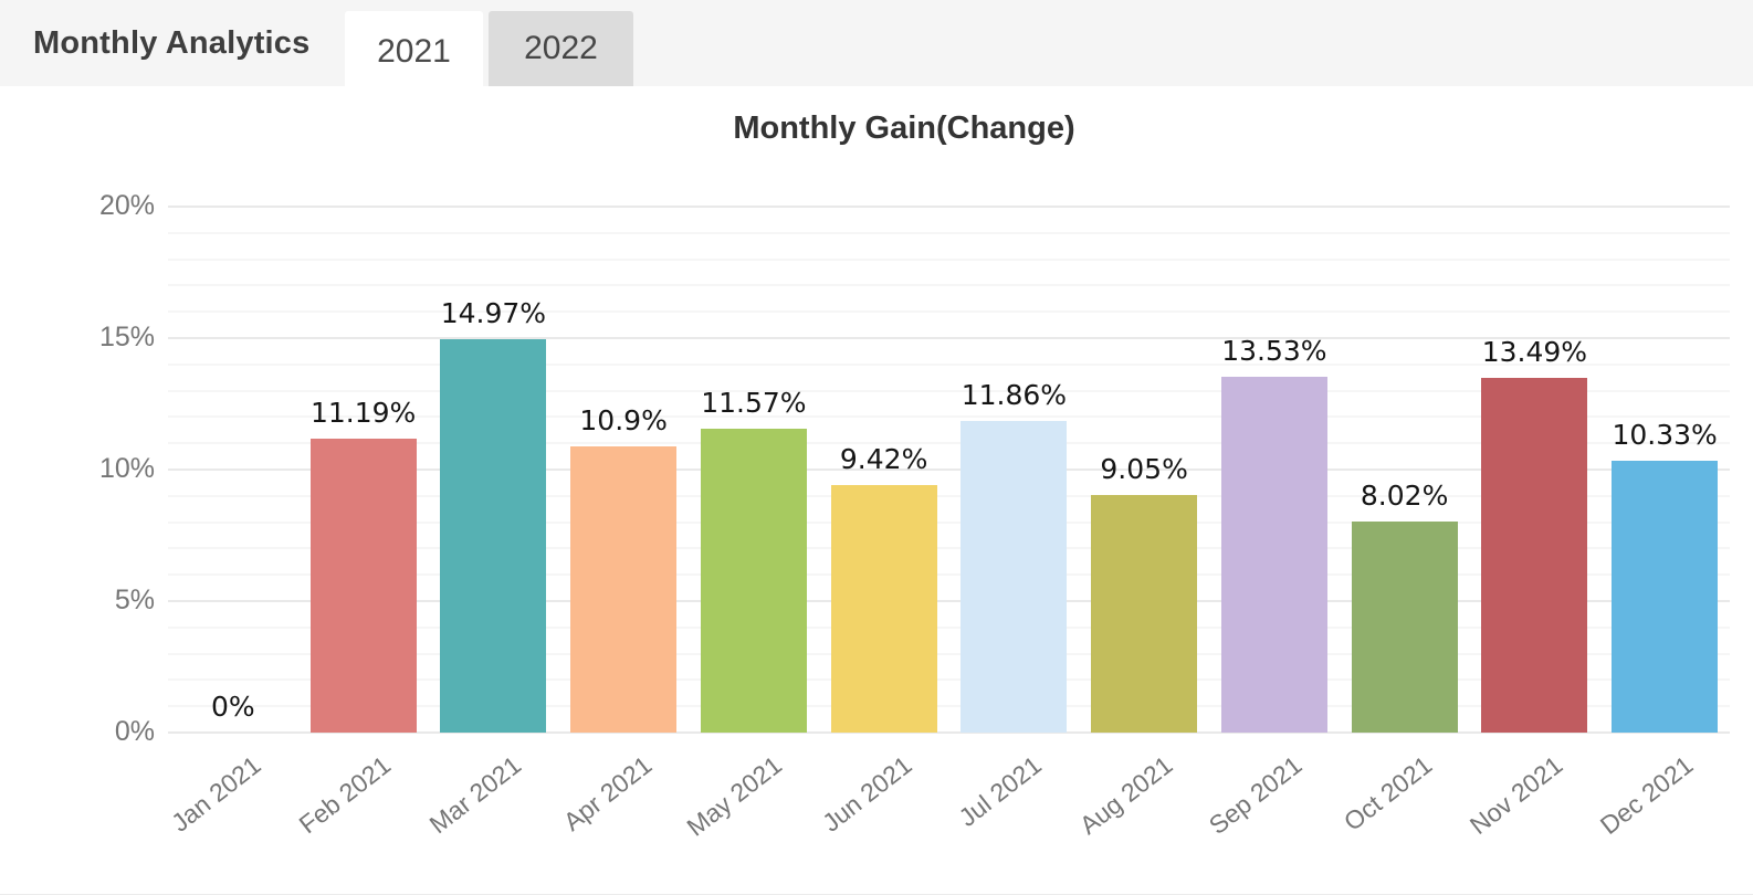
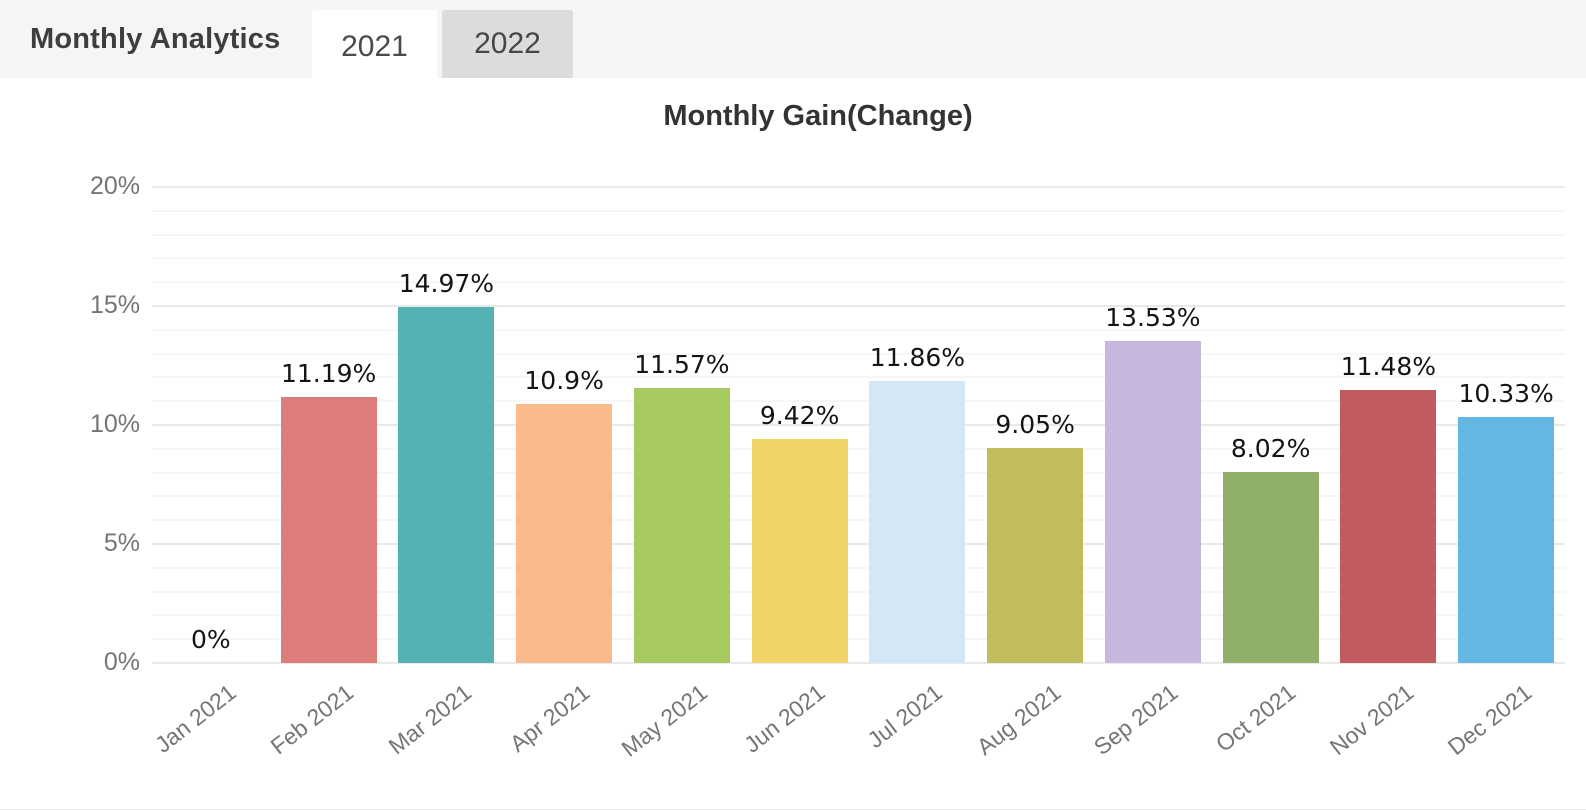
Nov 2021: 13.49% -> 11.48%
